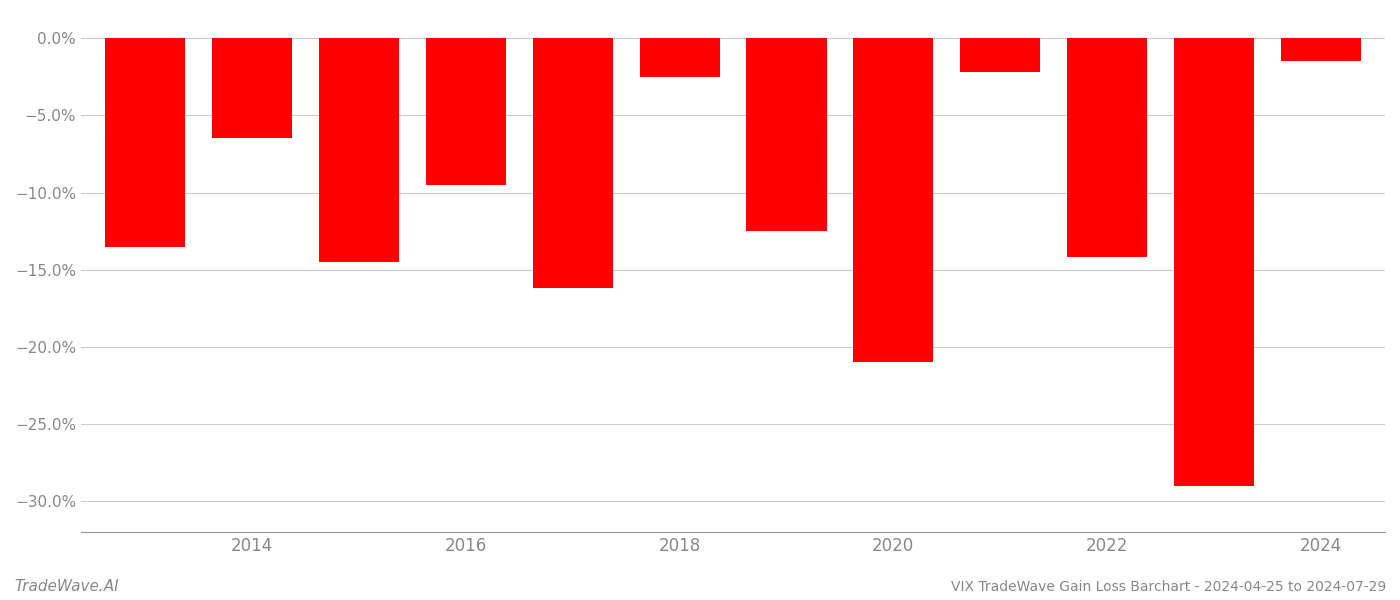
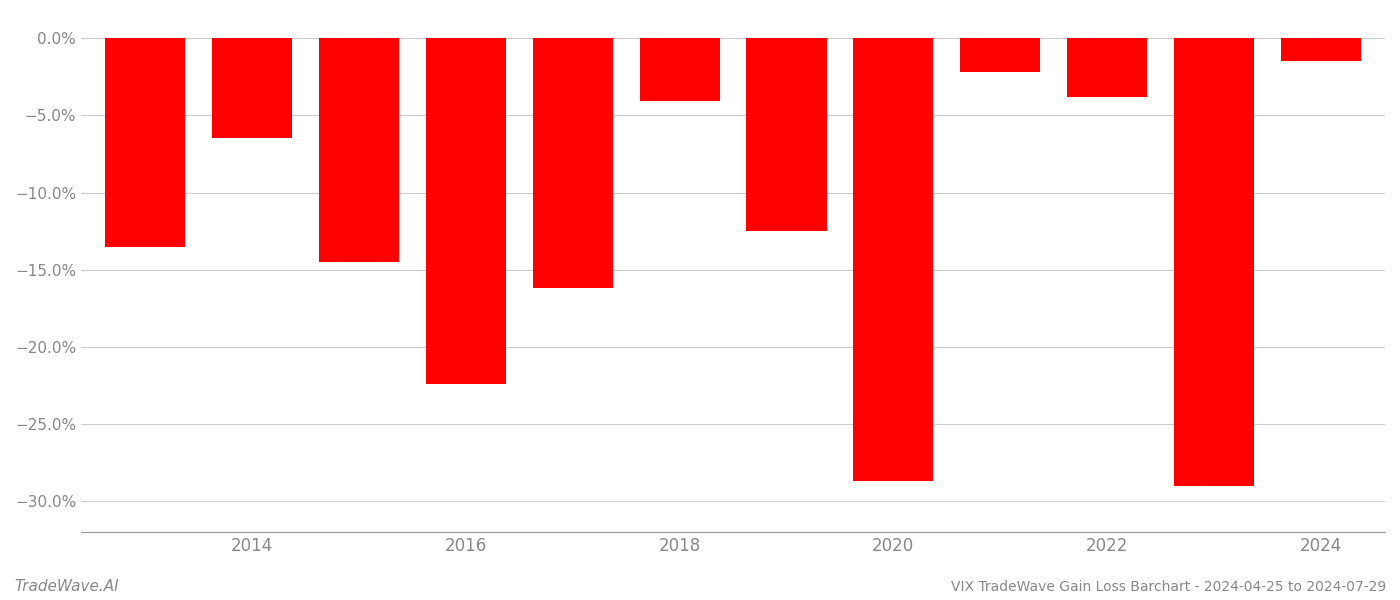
2016: -9.5% -> -22.4%
2018: -2.5% -> -4.1%
2020: -21.0% -> -28.7%
2022: -14.2% -> -3.8%
